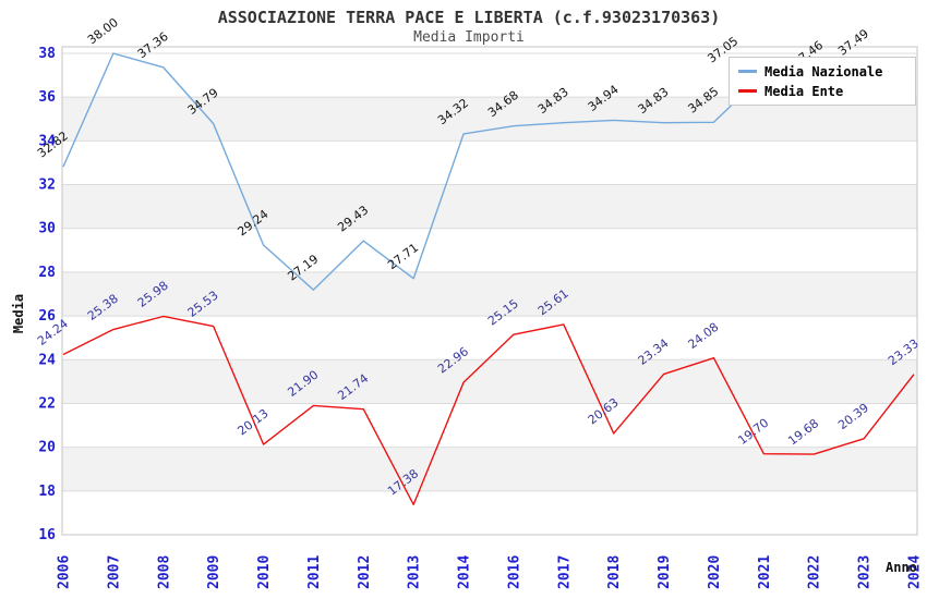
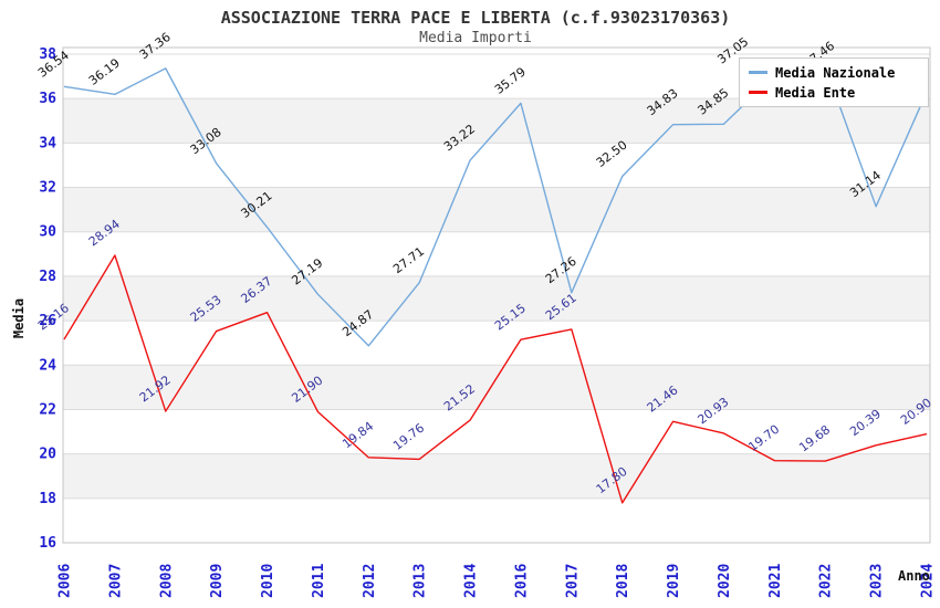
Media Nazionale/2006: 32.82 -> 36.54
Media Ente/2006: 24.24 -> 25.16
Media Nazionale/2007: 38.00 -> 36.19
Media Ente/2007: 25.38 -> 28.94
Media Ente/2008: 25.98 -> 21.92
Media Nazionale/2009: 34.79 -> 33.08
Media Nazionale/2010: 29.24 -> 30.21
Media Ente/2010: 20.13 -> 26.37
Media Nazionale/2012: 29.43 -> 24.87
Media Ente/2012: 21.74 -> 19.84
Media Ente/2013: 17.38 -> 19.76
Media Nazionale/2014: 34.32 -> 33.22
Media Ente/2014: 22.96 -> 21.52
Media Nazionale/2016: 34.68 -> 35.79
Media Nazionale/2017: 34.83 -> 27.26
Media Nazionale/2018: 34.94 -> 32.50
Media Ente/2018: 20.63 -> 17.80
Media Ente/2019: 23.34 -> 21.46
Media Ente/2020: 24.08 -> 20.93
Media Nazionale/2023: 37.49 -> 31.14
Media Ente/2024: 23.33 -> 20.90
